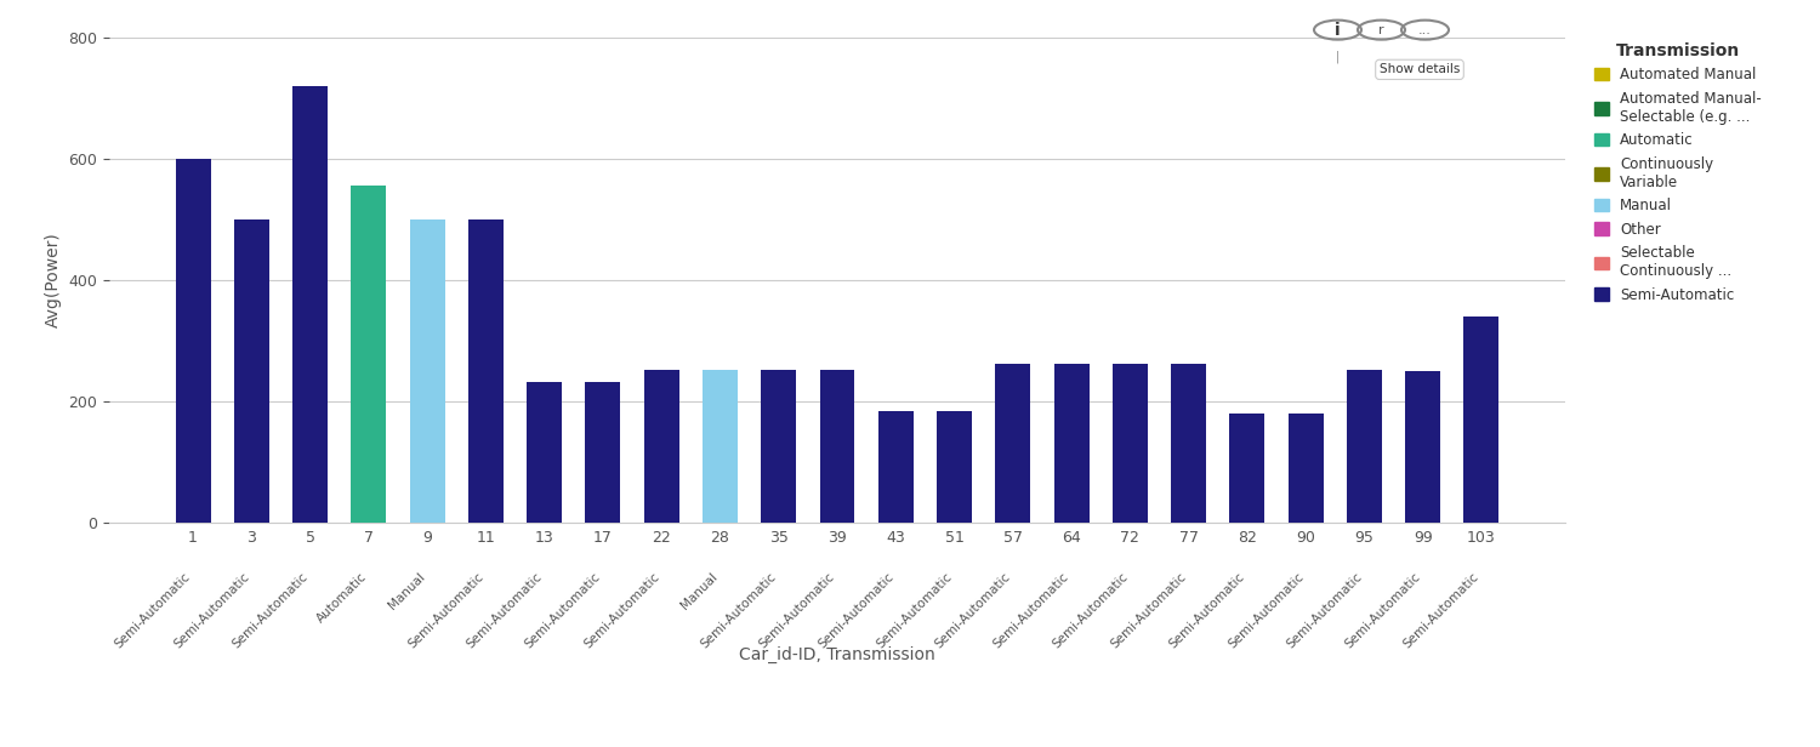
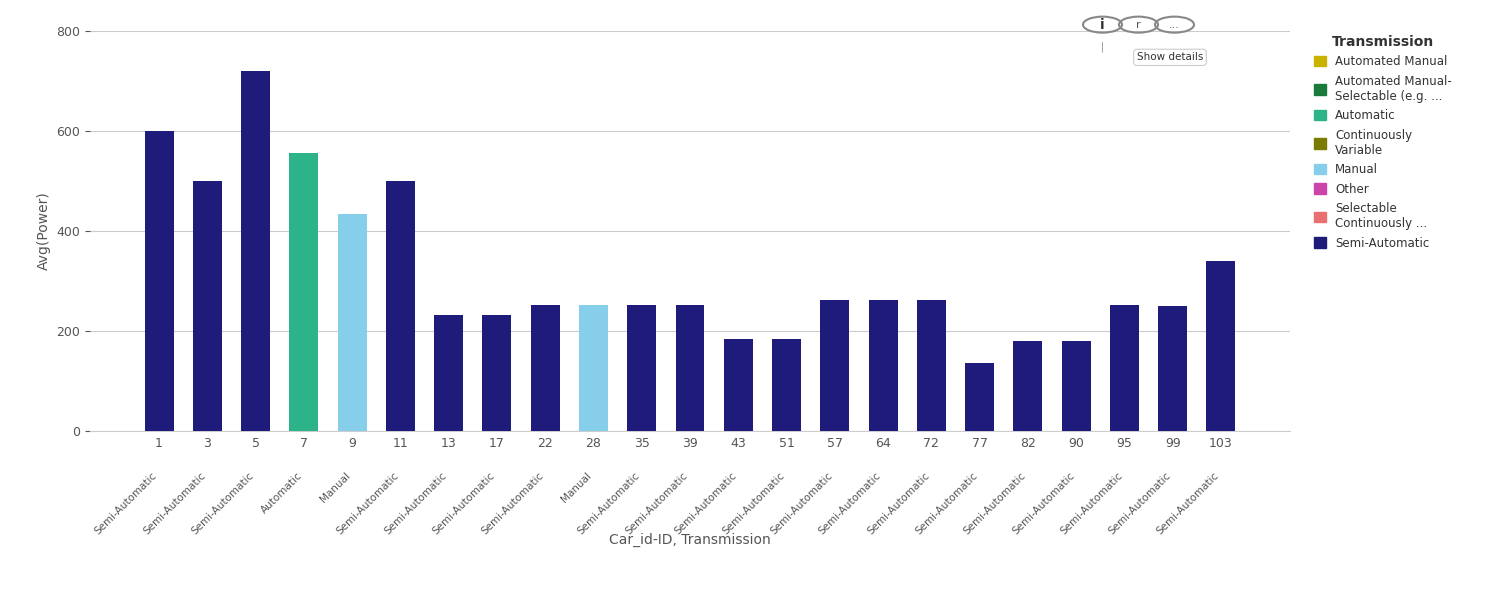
9: 500 -> 434
77: 262 -> 136
